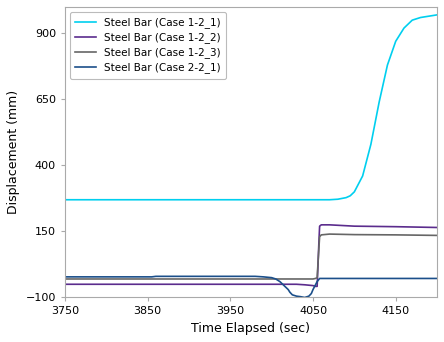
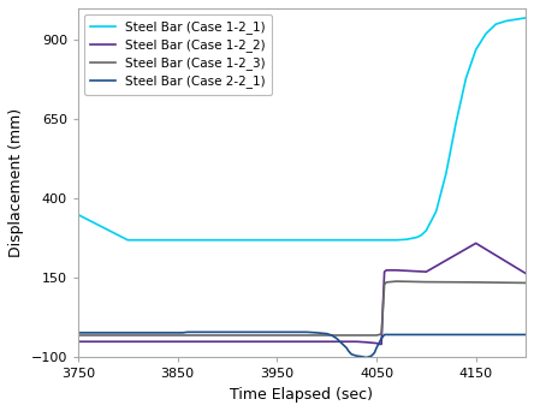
Steel Bar (Case 1-2_1)/3750: 270 -> 350
Steel Bar (Case 1-2_2)/4150: 168 -> 260
